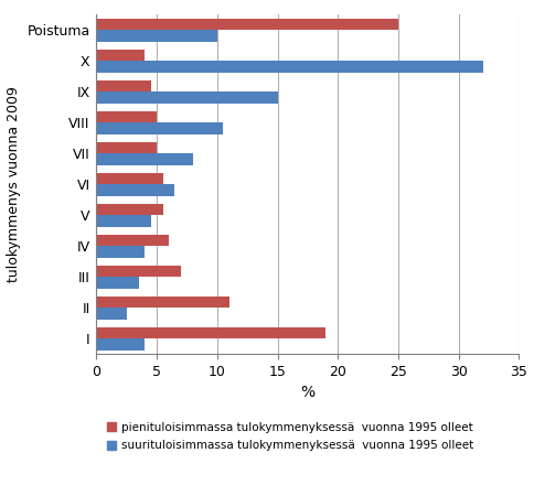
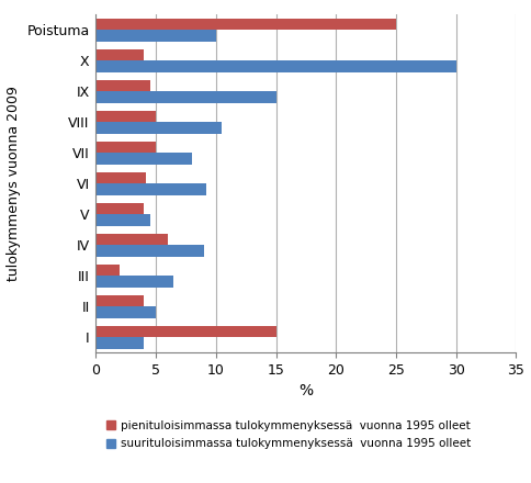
suurituloisimmassa tulokymmenyksessä vuonna 1995 olleet/X: 32.0 -> 30.0
pienituloisimmassa tulokymmenyksessä vuonna 1995 olleet/VI: 5.5 -> 4.2
suurituloisimmassa tulokymmenyksessä vuonna 1995 olleet/VI: 6.5 -> 9.2
pienituloisimmassa tulokymmenyksessä vuonna 1995 olleet/V: 5.5 -> 4.0
suurituloisimmassa tulokymmenyksessä vuonna 1995 olleet/IV: 4.0 -> 9.0
pienituloisimmassa tulokymmenyksessä vuonna 1995 olleet/III: 7.0 -> 2.0
suurituloisimmassa tulokymmenyksessä vuonna 1995 olleet/III: 3.5 -> 6.5
pienituloisimmassa tulokymmenyksessä vuonna 1995 olleet/II: 11.0 -> 4.0
suurituloisimmassa tulokymmenyksessä vuonna 1995 olleet/II: 2.5 -> 5.0
pienituloisimmassa tulokymmenyksessä vuonna 1995 olleet/I: 19.0 -> 15.0
